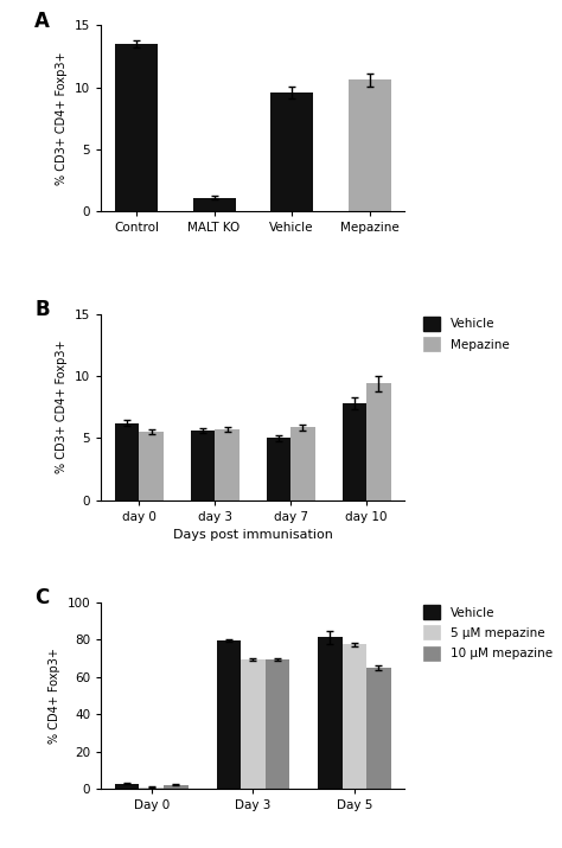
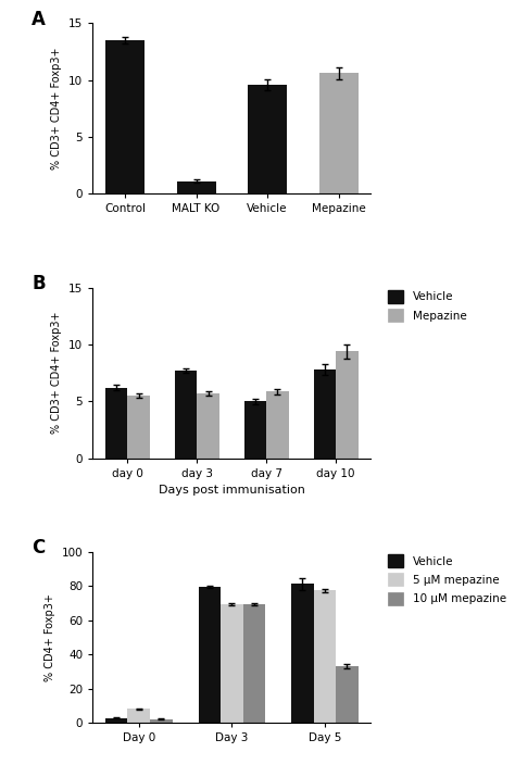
Vehicle/day 3: 5.6 -> 7.7
5 μM mepazine/Day 0: 1 -> 8
10 μM mepazine/Day 5: 65 -> 33
